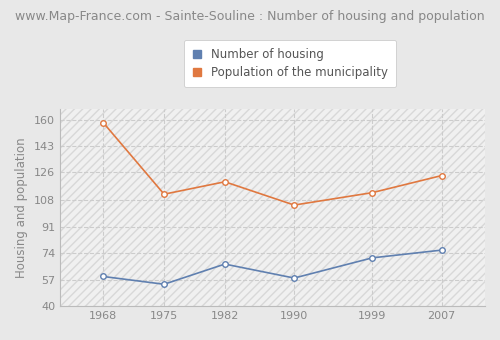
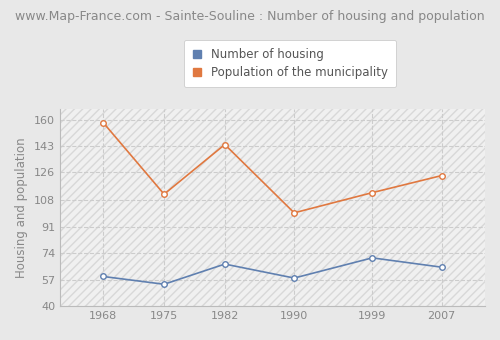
Population of the municipality/1982: 120 -> 144
Population of the municipality/1990: 105 -> 100
Number of housing/2007: 76 -> 65
